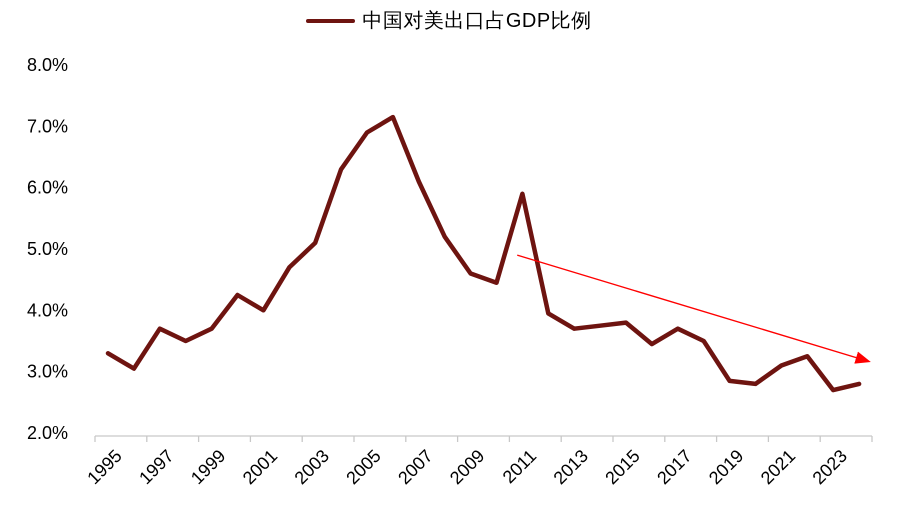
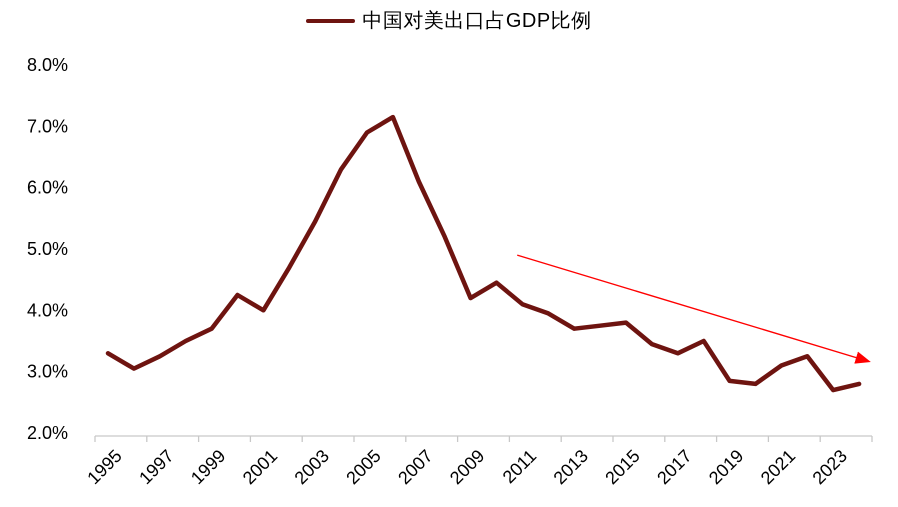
1997: 3.7% -> 3.2%
2003: 5.1% -> 5.5%
2009: 4.6% -> 4.2%
2011: 5.9% -> 4.1%
2017: 3.7% -> 3.3%
